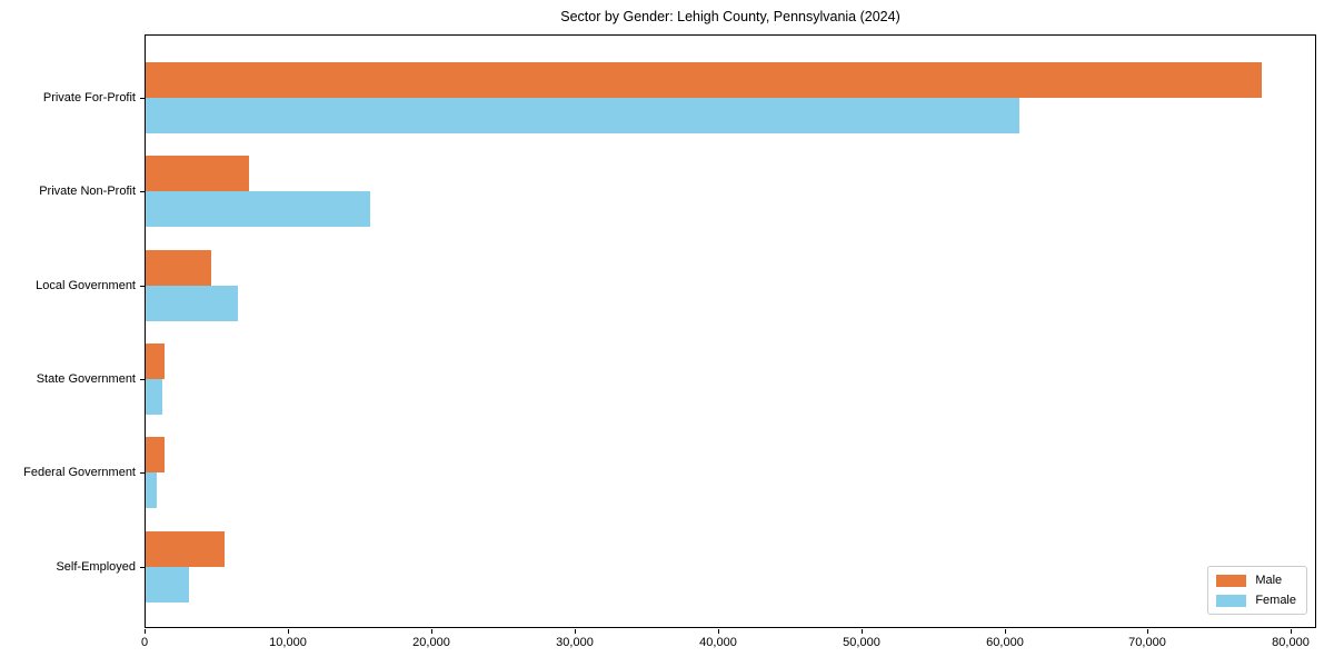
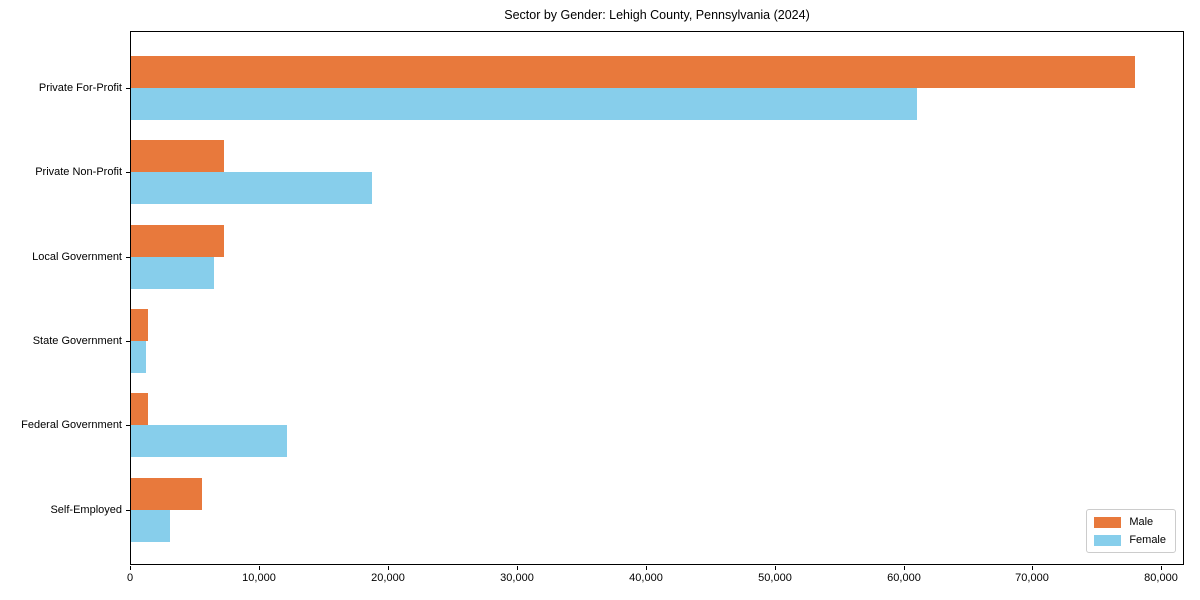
Female/Private Non-Profit: 15700 -> 18700
Male/Local Government: 4600 -> 7200
Female/Federal Government: 800 -> 12100
